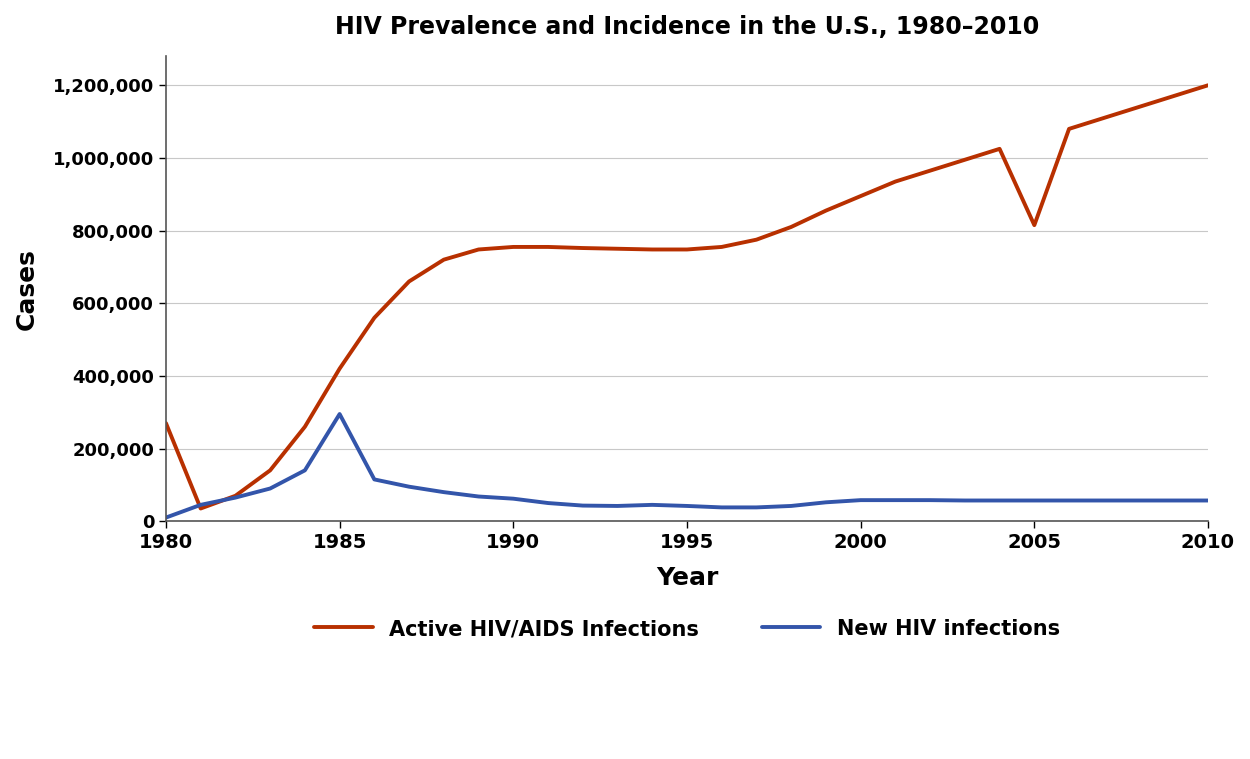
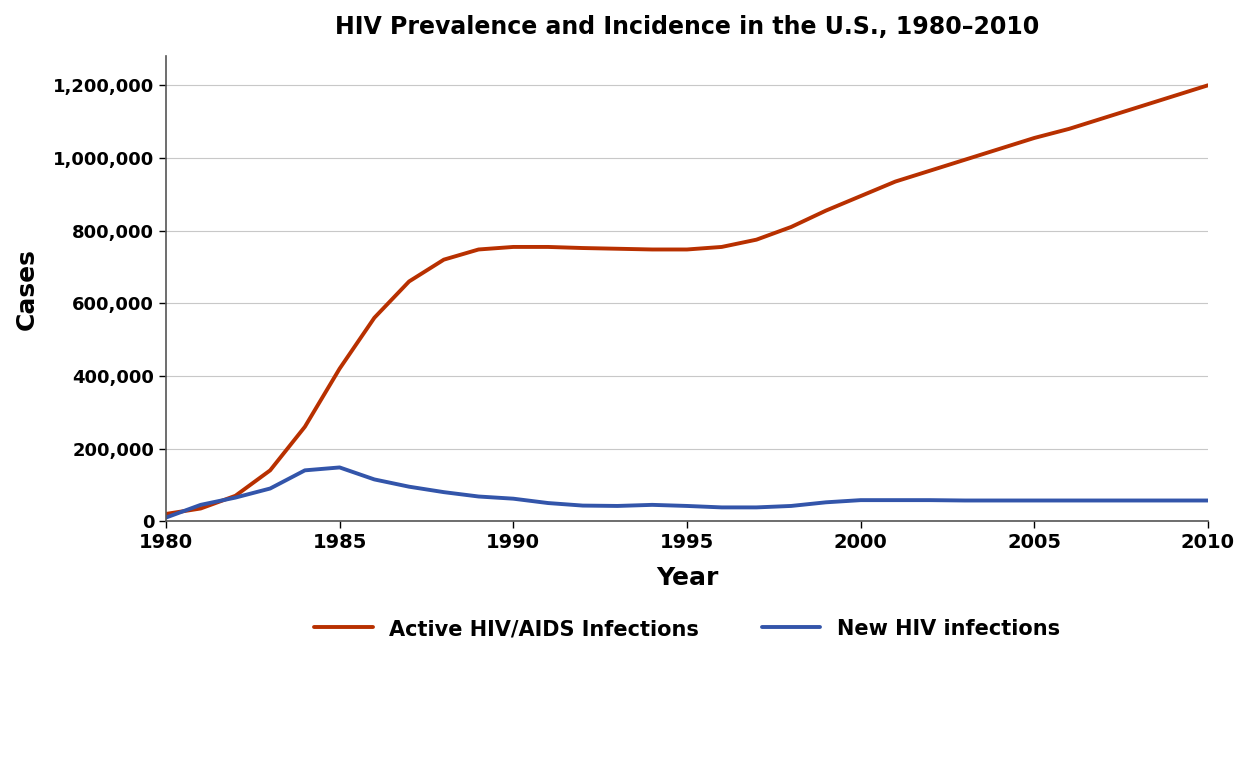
Active HIV/AIDS Infections/1980: 270,000 -> 20,000
New HIV infections/1985: 295,000 -> 148,000
Active HIV/AIDS Infections/2005: 815,000 -> 1,055,000
